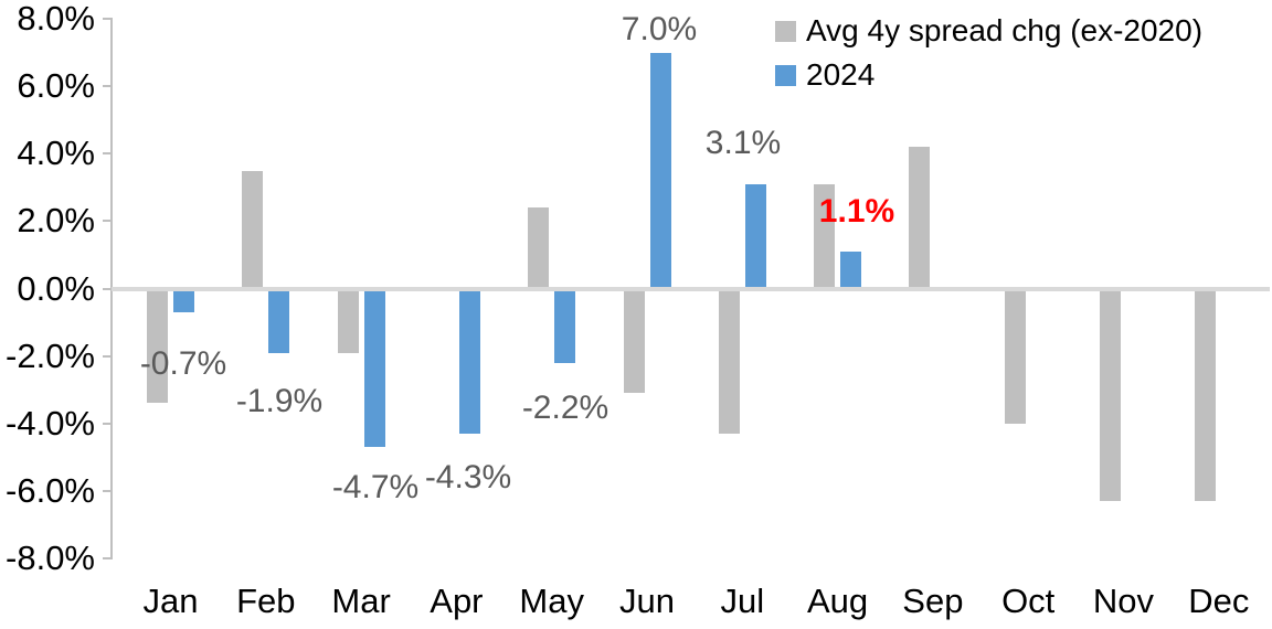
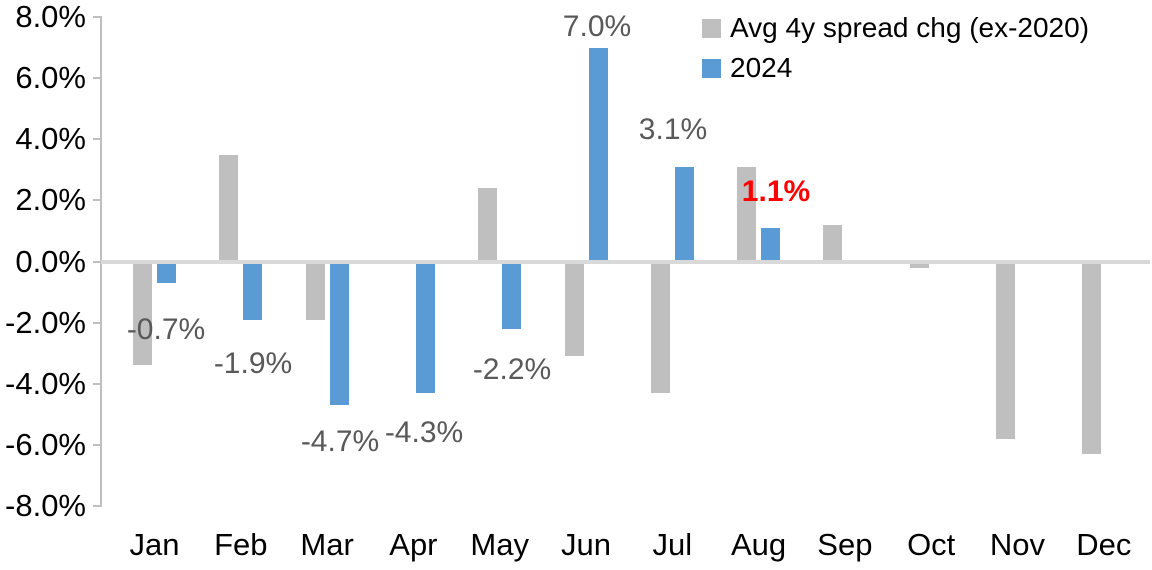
Avg 4y spread chg (ex-2020)/Sep: 4.2% -> 1.2%
Avg 4y spread chg (ex-2020)/Oct: -4.0% -> -0.2%
Avg 4y spread chg (ex-2020)/Nov: -6.3% -> -5.8%
